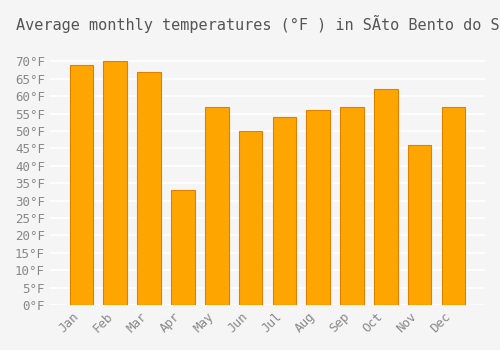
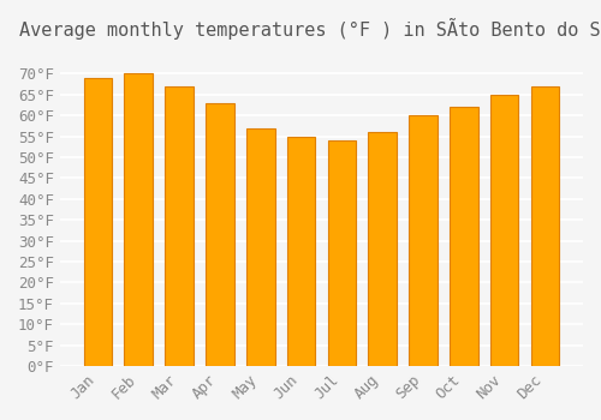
Apr: 33°F -> 63°F
Jun: 50°F -> 55°F
Sep: 57°F -> 60°F
Nov: 46°F -> 65°F
Dec: 57°F -> 67°F
